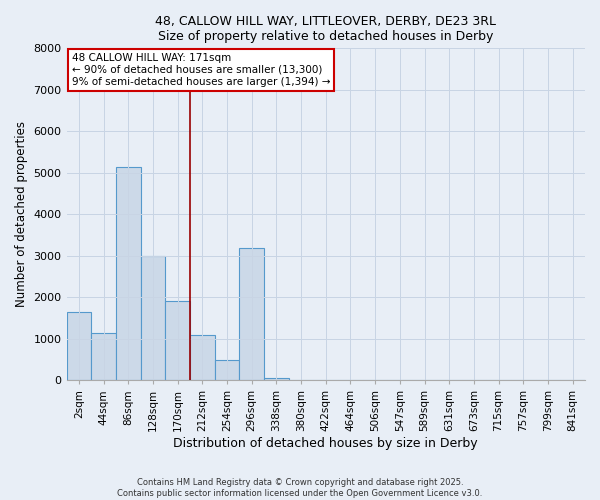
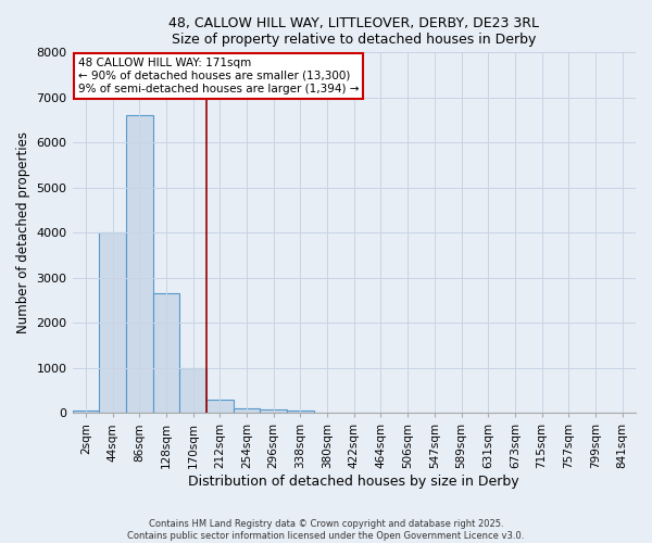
2sqm: 1650 -> 50
44sqm: 1150 -> 4000
86sqm: 5150 -> 6600
128sqm: 3000 -> 2650
170sqm: 1900 -> 1000
212sqm: 1100 -> 300
254sqm: 500 -> 100
296sqm: 3200 -> 80
